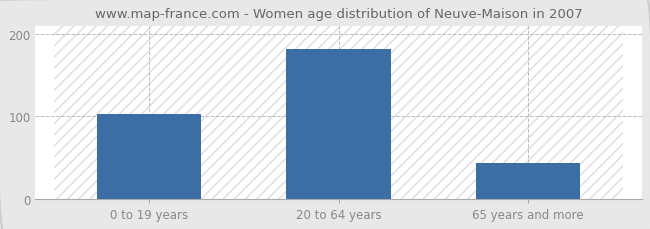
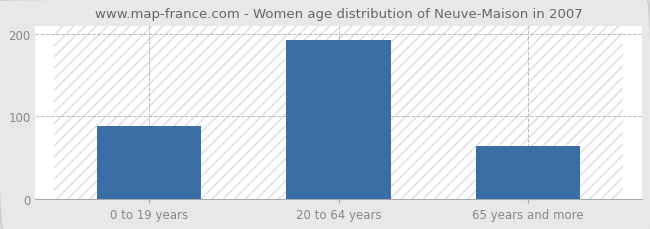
0 to 19 years: 103 -> 88
20 to 64 years: 182 -> 192
65 years and more: 43 -> 64
